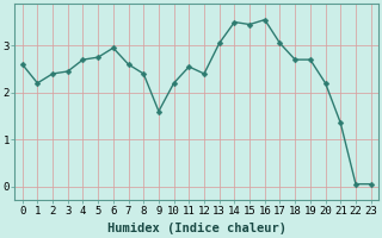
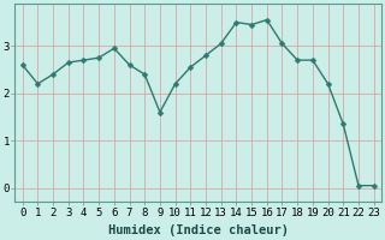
3: 2.45 -> 2.65
12: 2.40 -> 2.80
